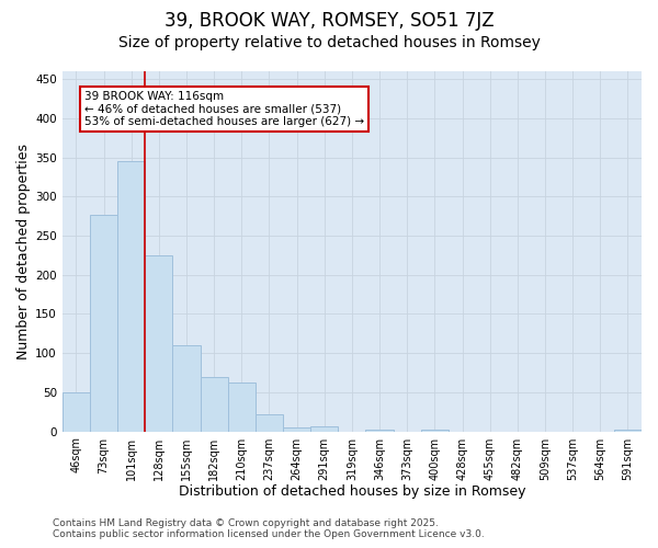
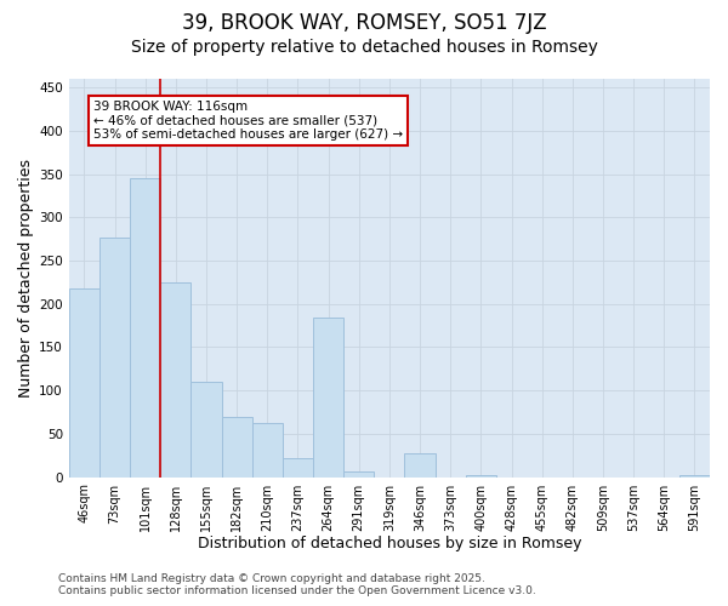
46sqm: 50 -> 218
264sqm: 5 -> 184
346sqm: 2 -> 28
